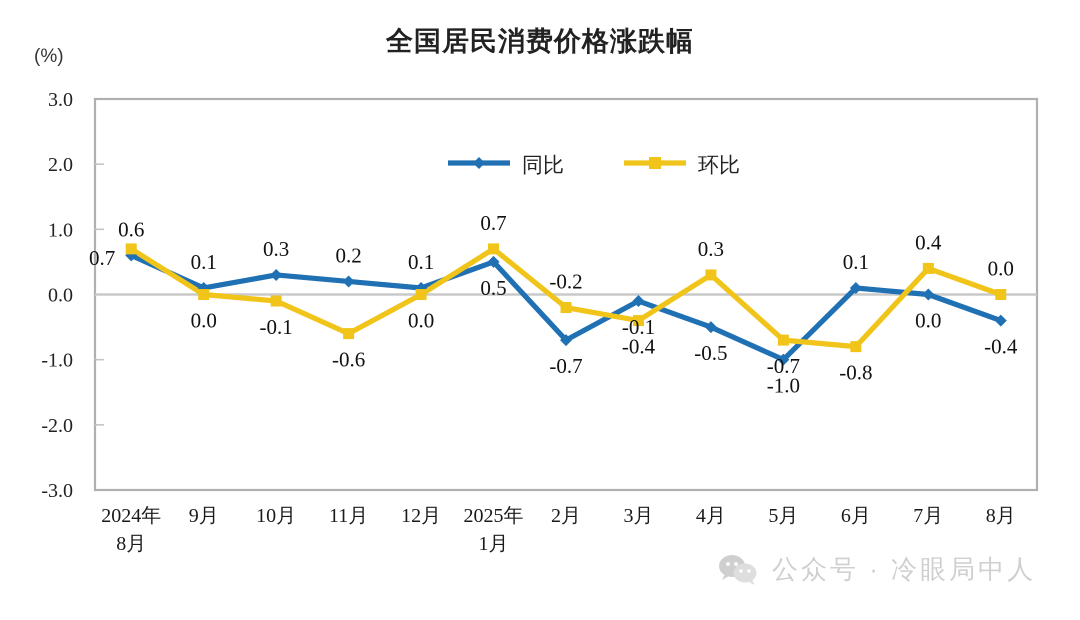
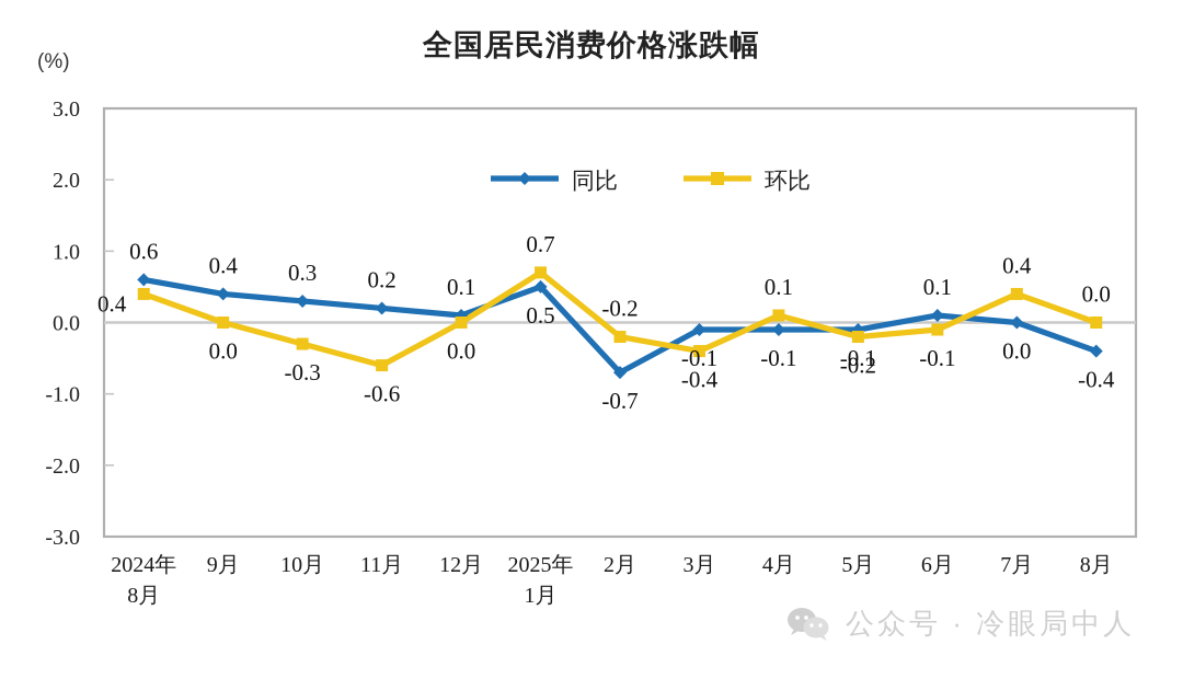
环比/2024年 8月: 0.7 -> 0.4
同比/9月: 0.1 -> 0.4
环比/10月: -0.1 -> -0.3
同比/4月: -0.5 -> -0.1
环比/4月: 0.3 -> 0.1
同比/5月: -1.0 -> -0.1
环比/5月: -0.7 -> -0.2
环比/6月: -0.8 -> -0.1
